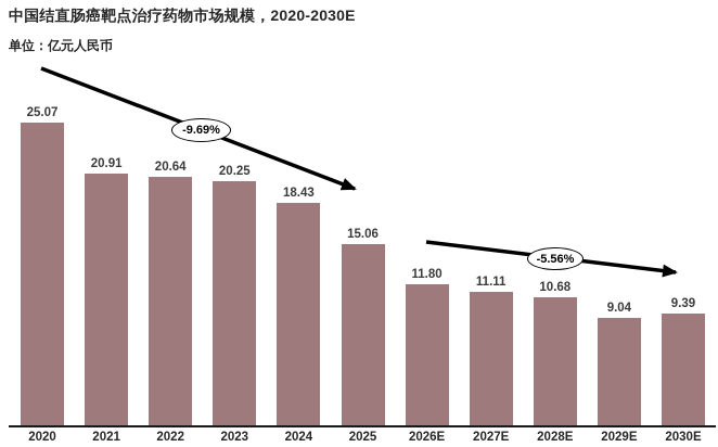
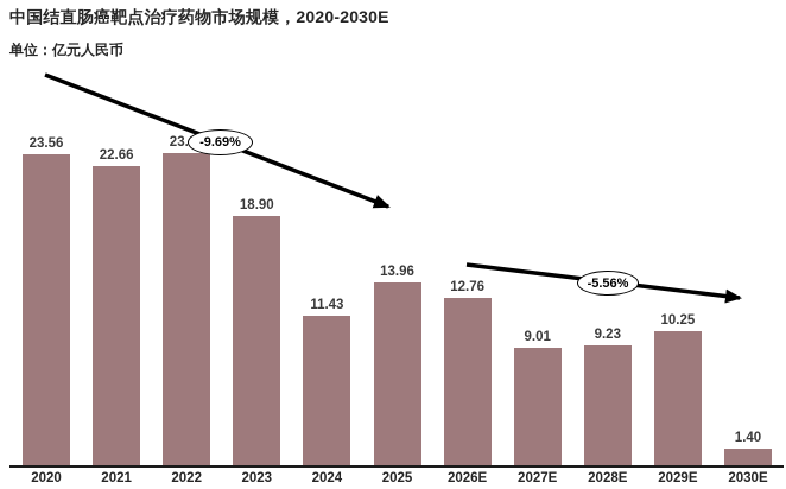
2020: 25.07 -> 23.56
2021: 20.91 -> 22.66
2022: 20.64 -> 23.60
2023: 20.25 -> 18.90
2024: 18.43 -> 11.43
2025: 15.06 -> 13.96
2026E: 11.80 -> 12.76
2027E: 11.11 -> 9.01
2028E: 10.68 -> 9.23
2029E: 9.04 -> 10.25
2030E: 9.39 -> 1.40
